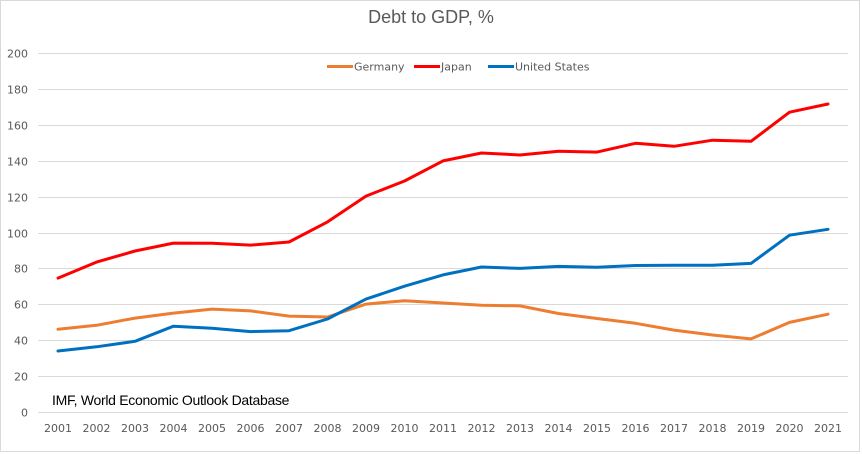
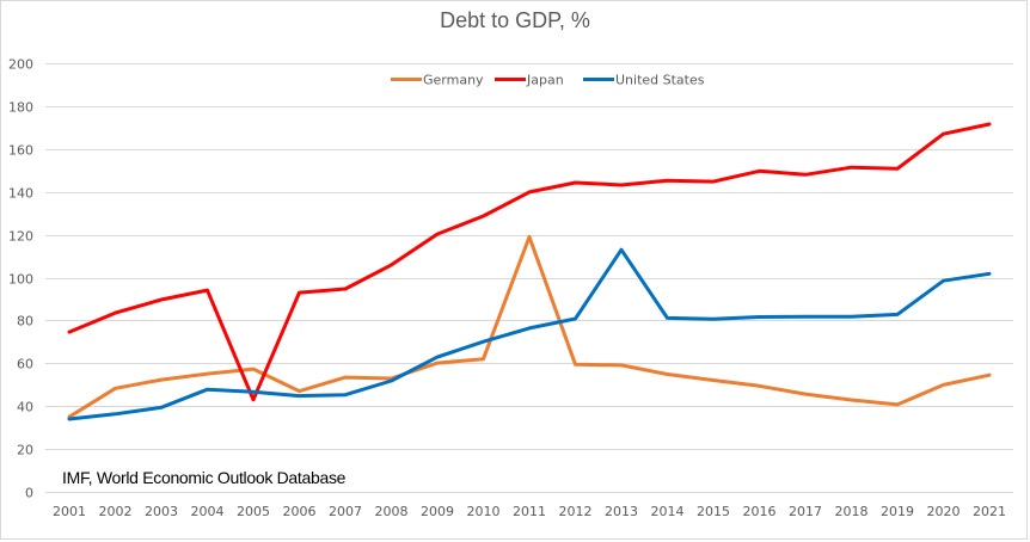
Germany/2001: 46 -> 35
Japan/2005: 94 -> 43
Germany/2006: 56 -> 47
Germany/2011: 61 -> 119
United States/2013: 80 -> 113
